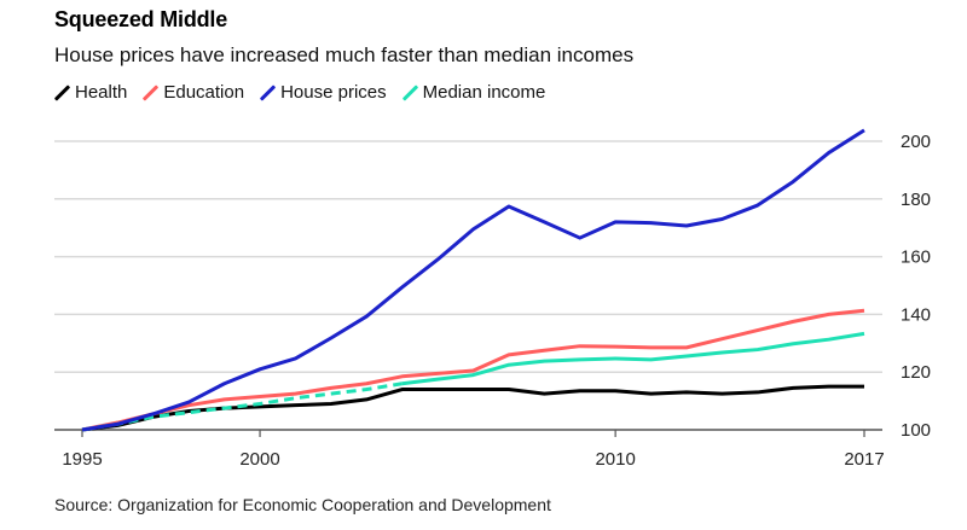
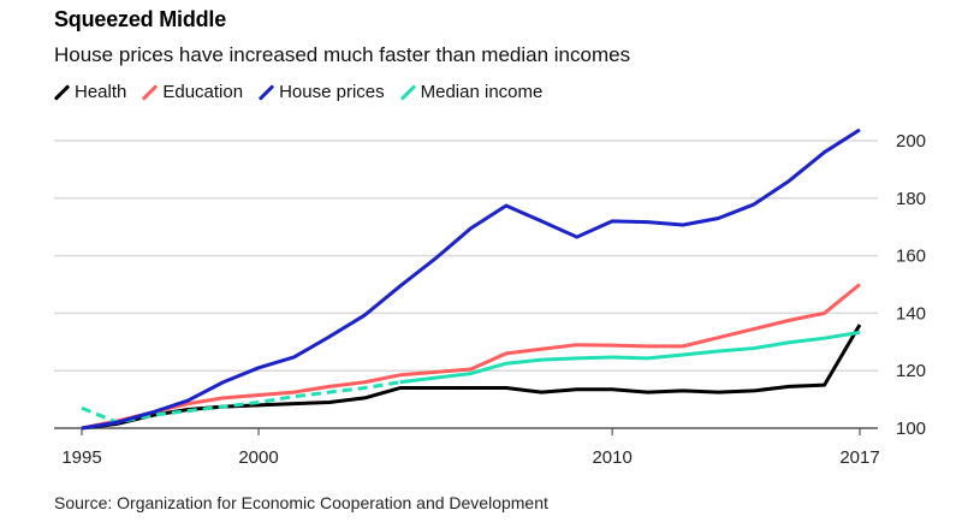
Median income/1995: 100 -> 107
Health/2017: 115 -> 136
Education/2017: 141 -> 150
